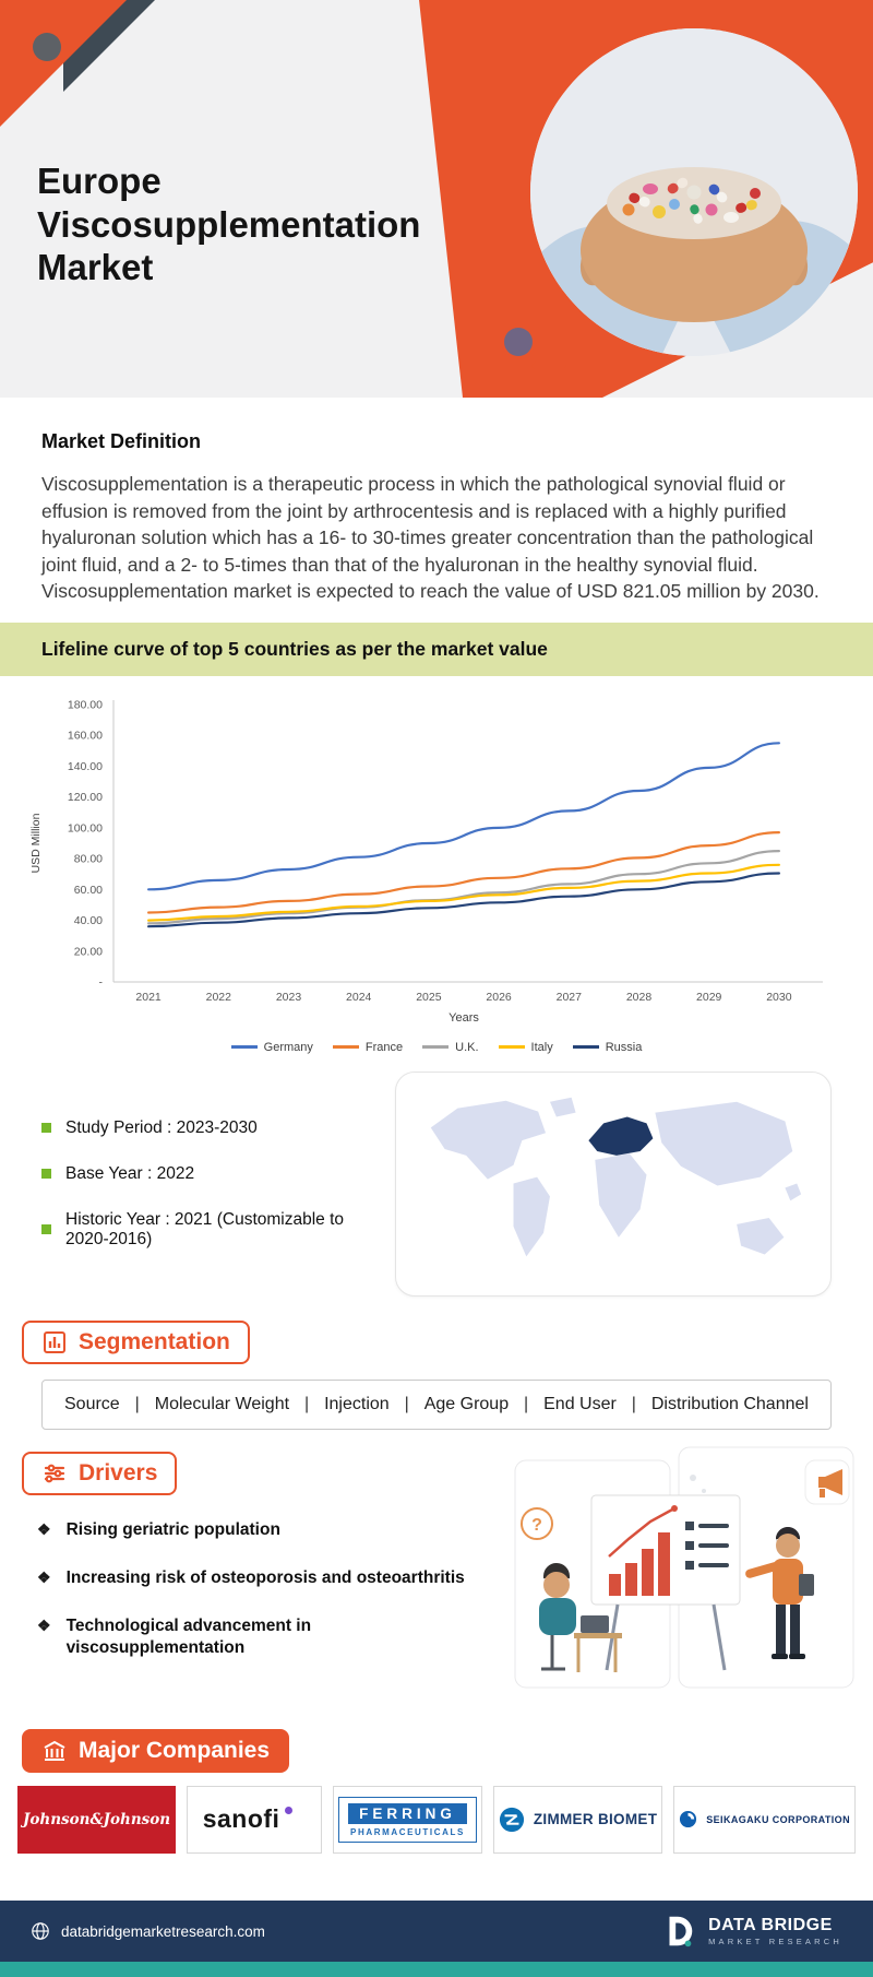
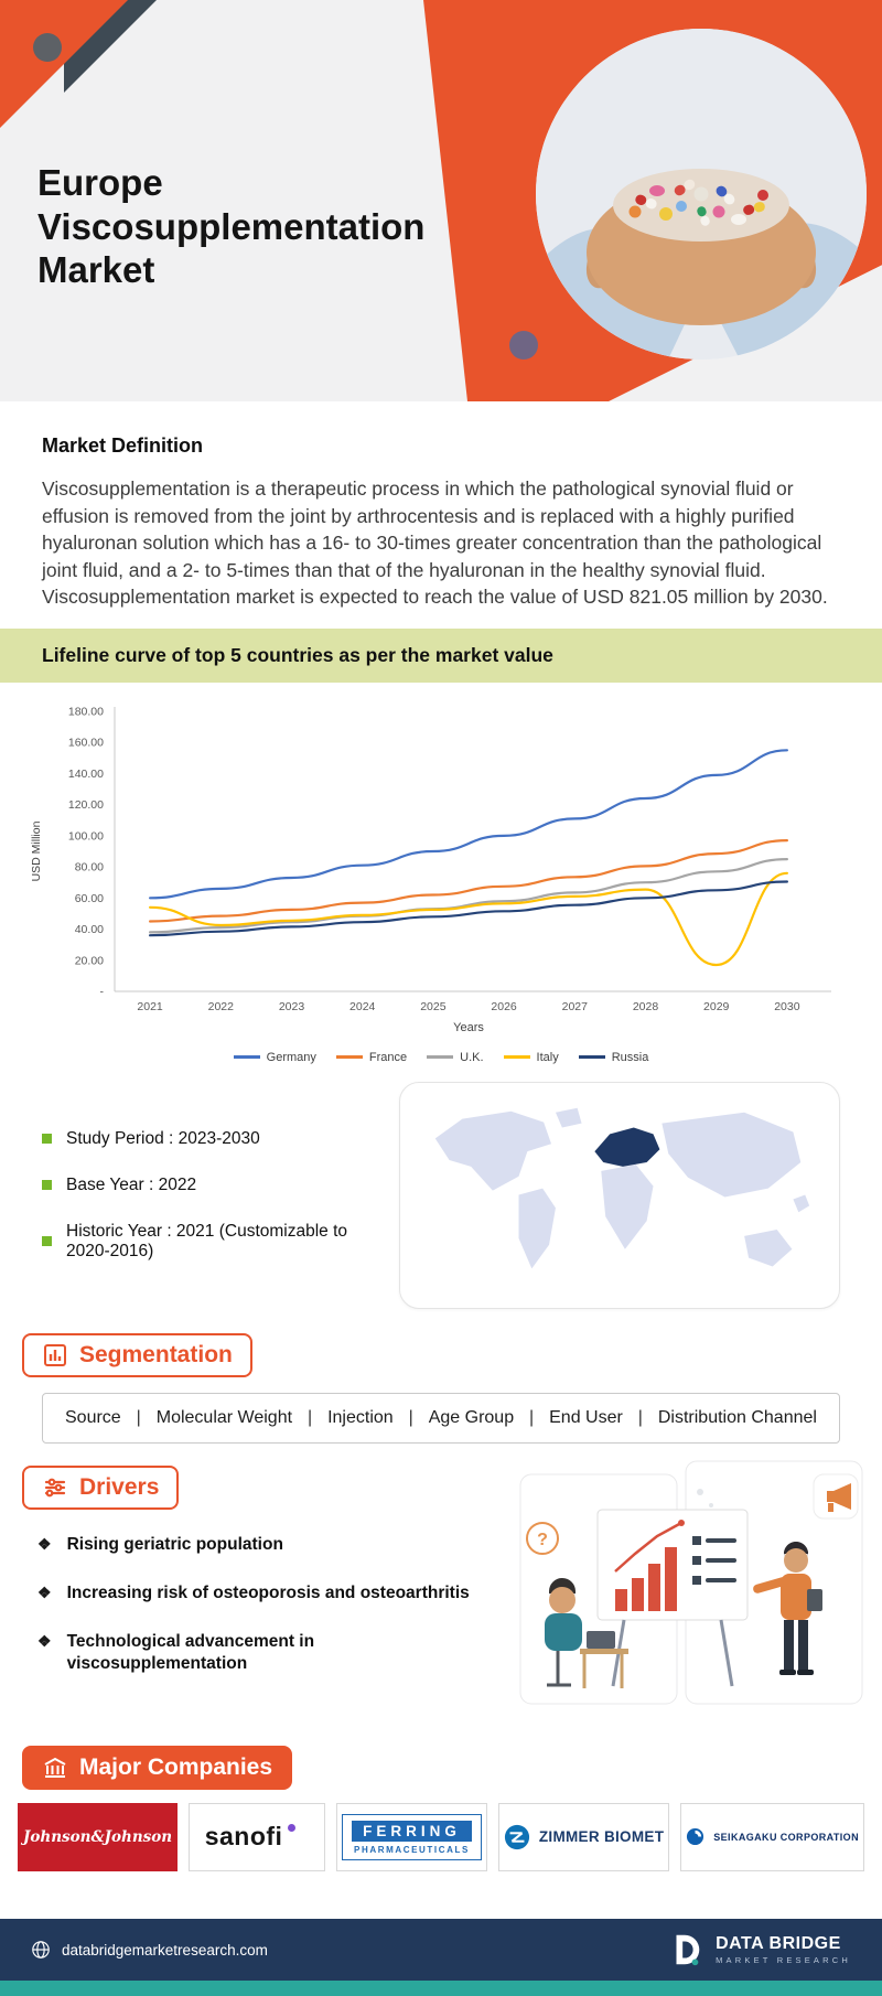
Italy/2021: 40 -> 54
Italy/2029: 70 -> 17
